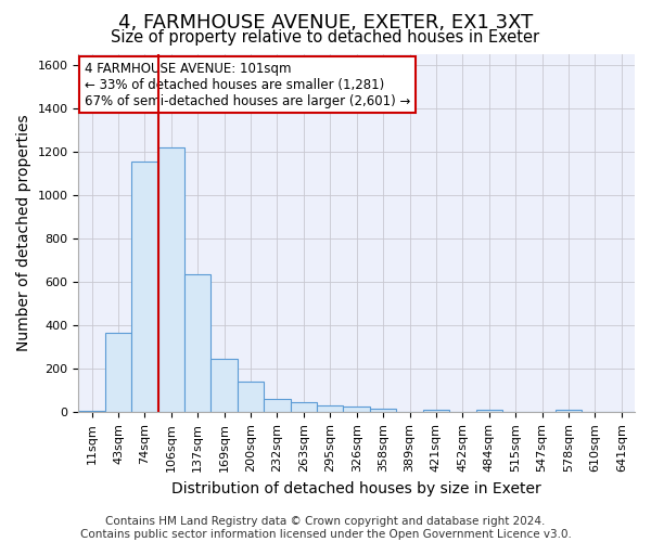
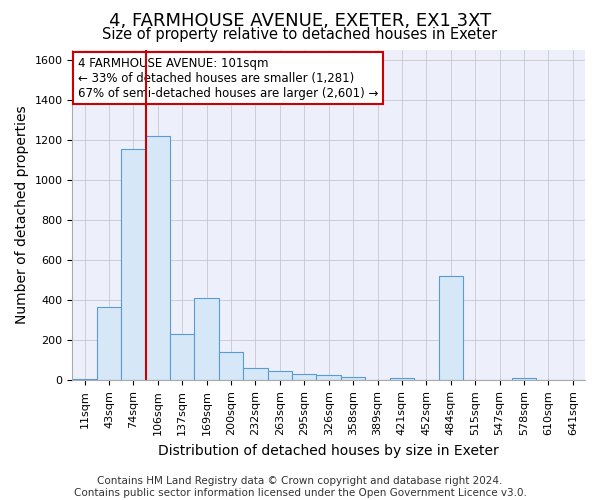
137sqm: 635 -> 230
169sqm: 247 -> 410
484sqm: 13 -> 520
